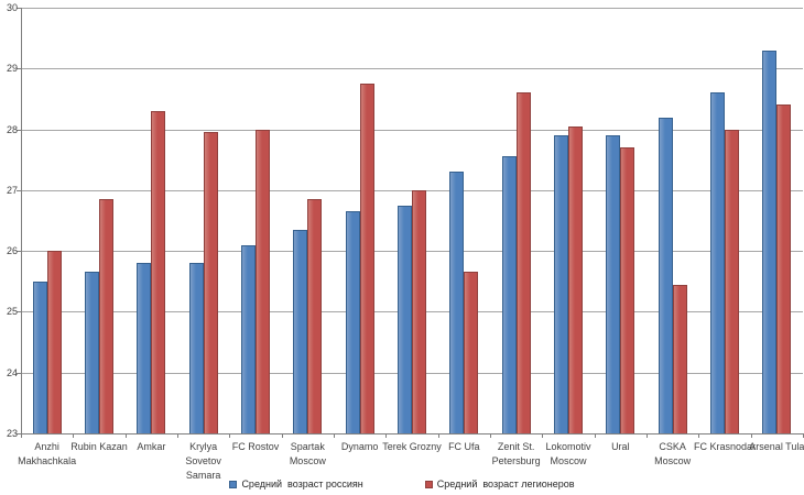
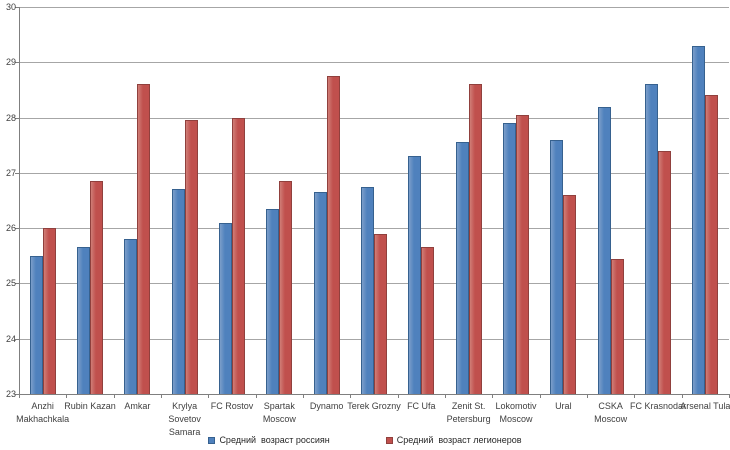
Средний возраст легионеров/Amkar: 28.3 -> 28.6
Средний возраст россиян/Krylya Sovetov Samara: 25.8 -> 26.7
Средний возраст легионеров/Terek Grozny: 27.0 -> 25.9
Средний возраст россиян/Ural: 27.9 -> 27.6
Средний возраст легионеров/Ural: 27.7 -> 26.6
Средний возраст легионеров/FC Krasnodar: 28.0 -> 27.4
